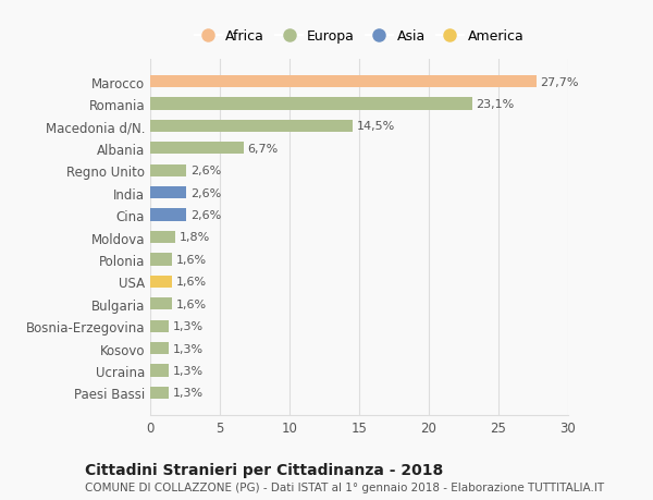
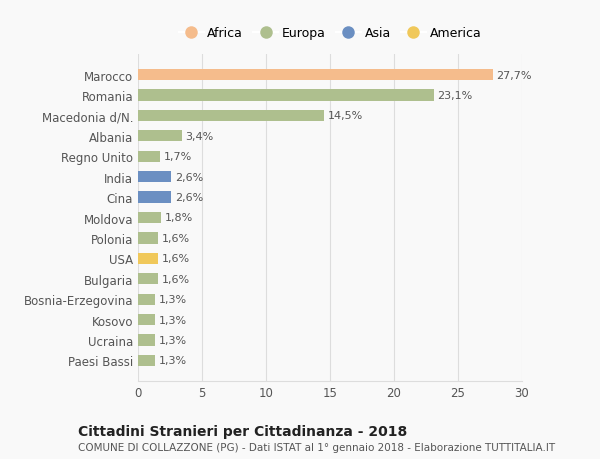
Albania: 6,7% -> 3,4%
Regno Unito: 2,6% -> 1,7%
